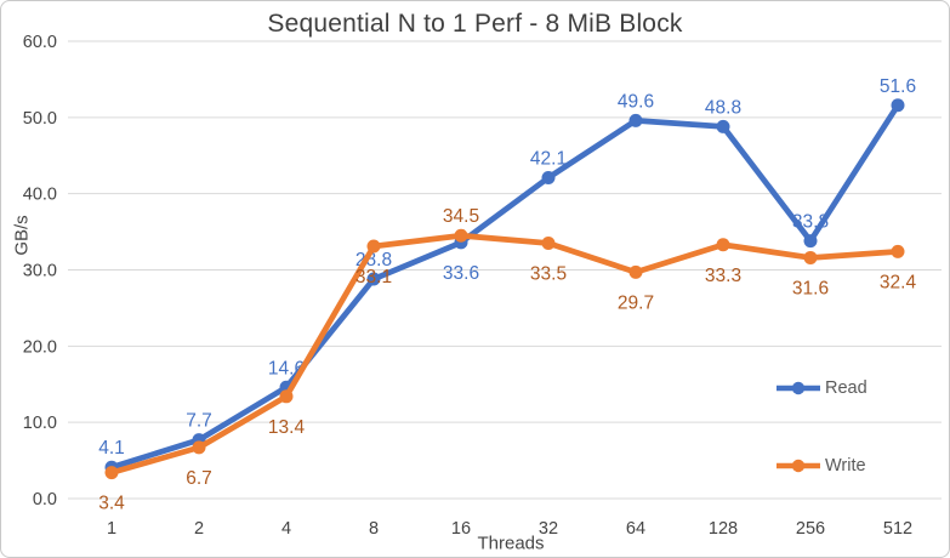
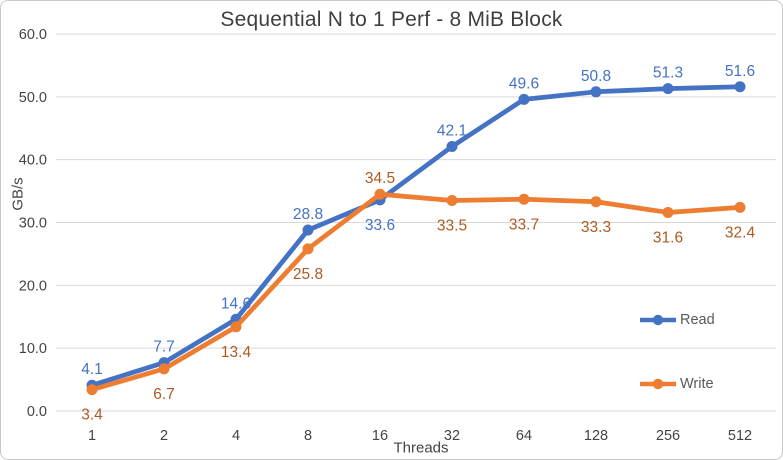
Write/8: 33.1 -> 25.8
Write/64: 29.7 -> 33.7
Read/128: 48.8 -> 50.8
Read/256: 33.8 -> 51.3
